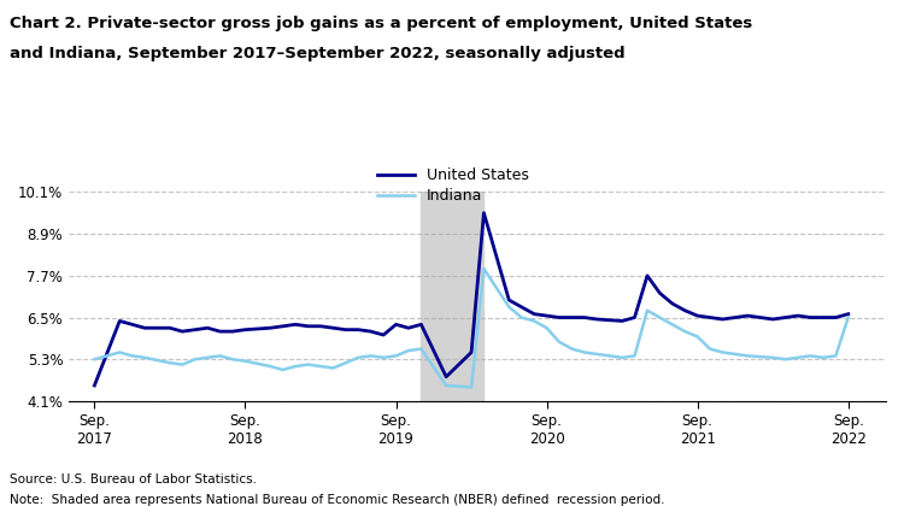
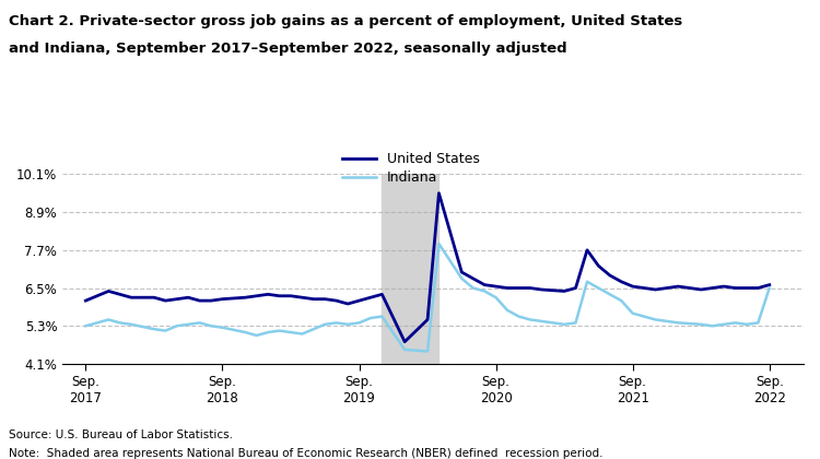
United States/Sep. 2017: 4.55% -> 6.10%
United States/Sep. 2019: 6.30% -> 6.10%
Indiana/Sep. 2021: 5.95% -> 5.70%
